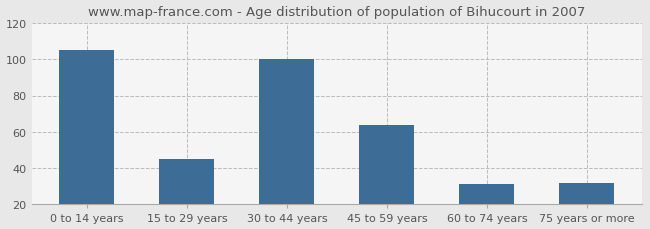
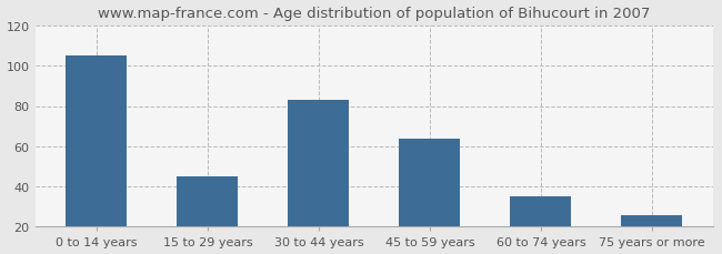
30 to 44 years: 100 -> 83
60 to 74 years: 31 -> 35
75 years or more: 32 -> 26
